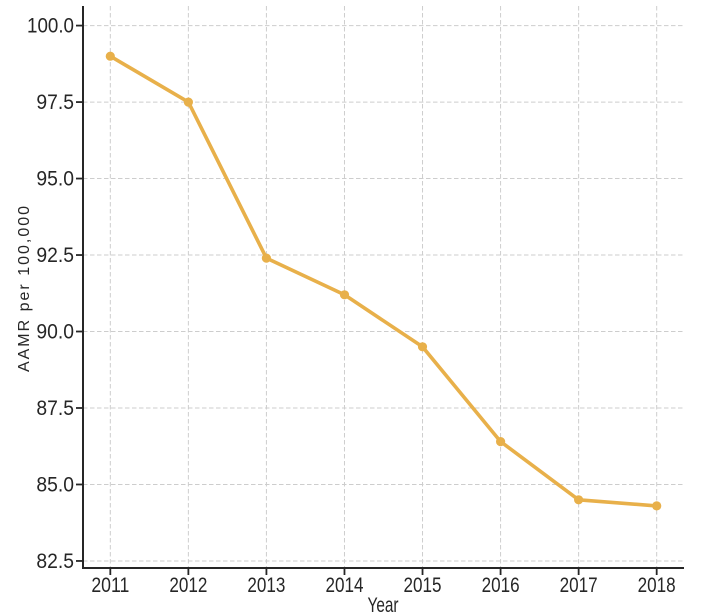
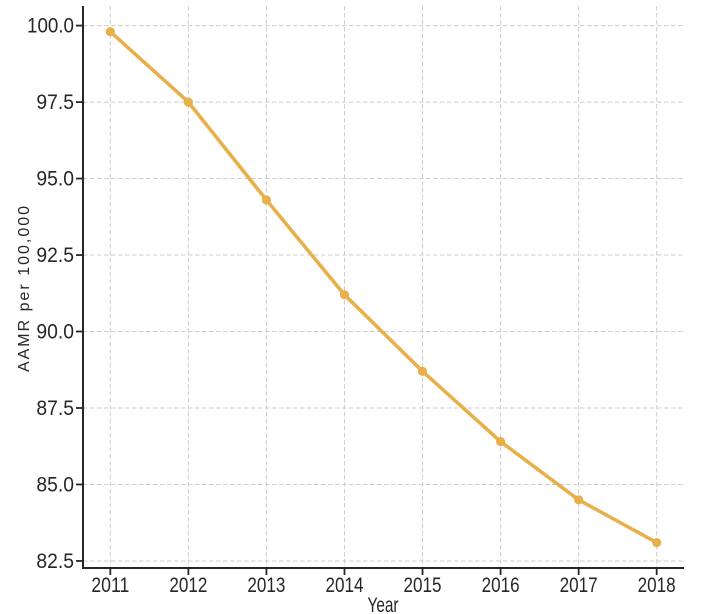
2011: 99.0 -> 99.8
2013: 92.4 -> 94.3
2015: 89.5 -> 88.7
2018: 84.3 -> 83.1
